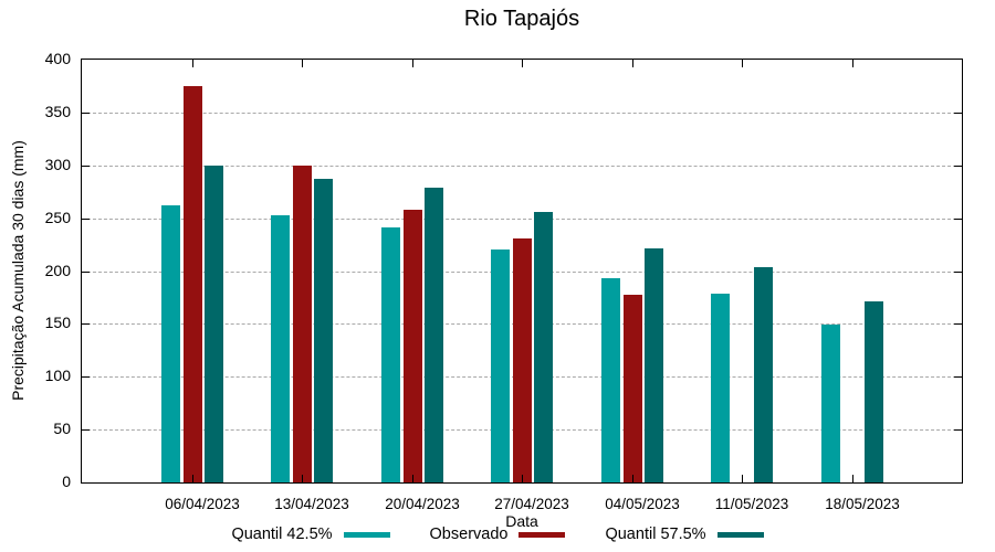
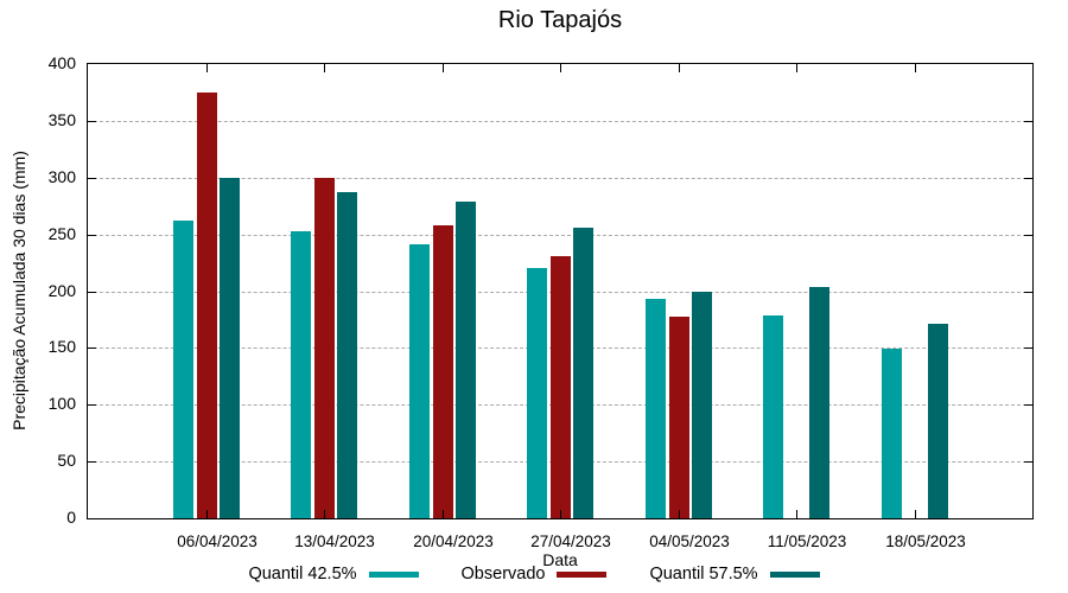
Quantil 57.5%/04/05/2023: 220 -> 200
